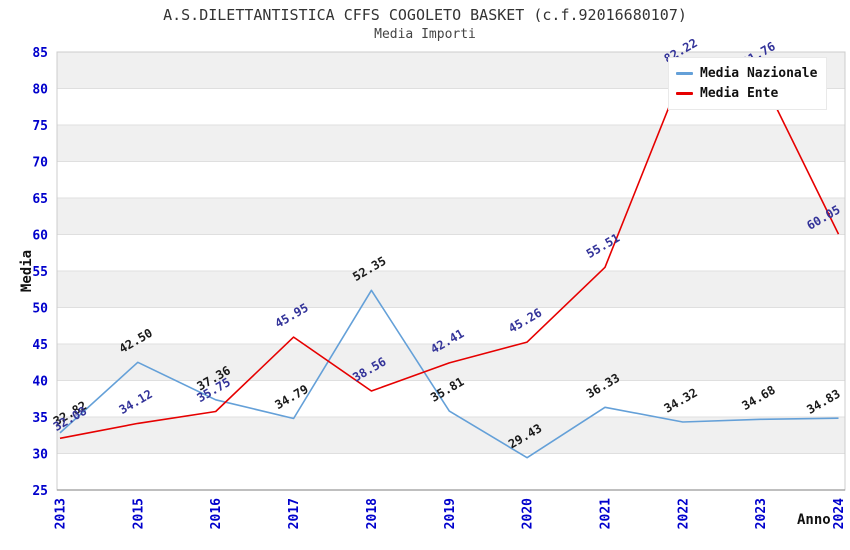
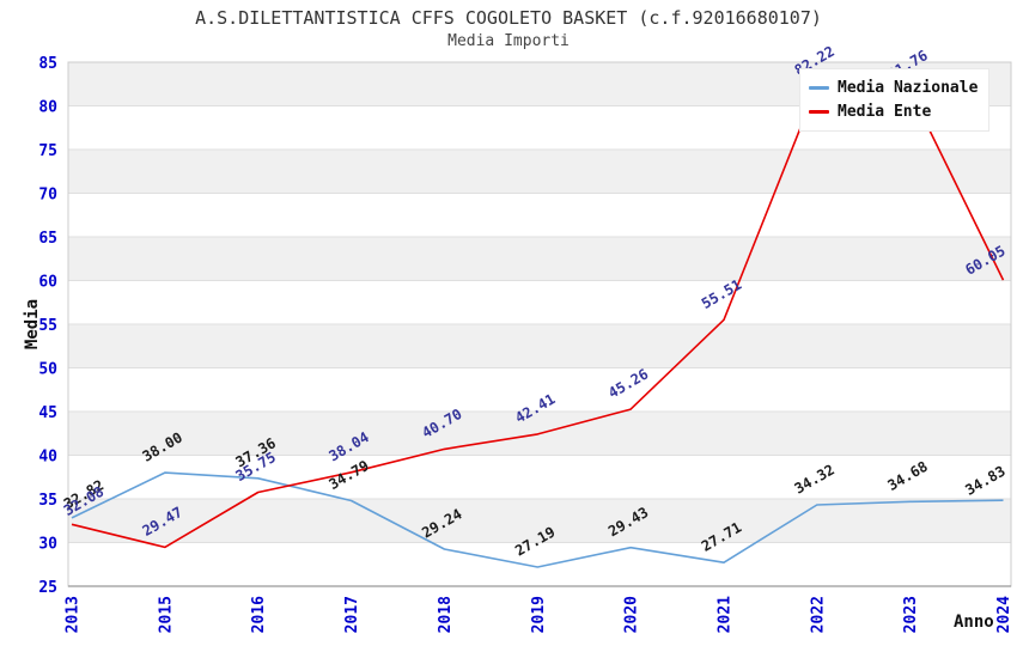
Media Nazionale/2015: 42.50 -> 38.00
Media Ente/2015: 34.12 -> 29.47
Media Ente/2017: 45.95 -> 38.04
Media Nazionale/2018: 52.35 -> 29.24
Media Ente/2018: 38.56 -> 40.70
Media Nazionale/2019: 35.81 -> 27.19
Media Nazionale/2021: 36.33 -> 27.71
